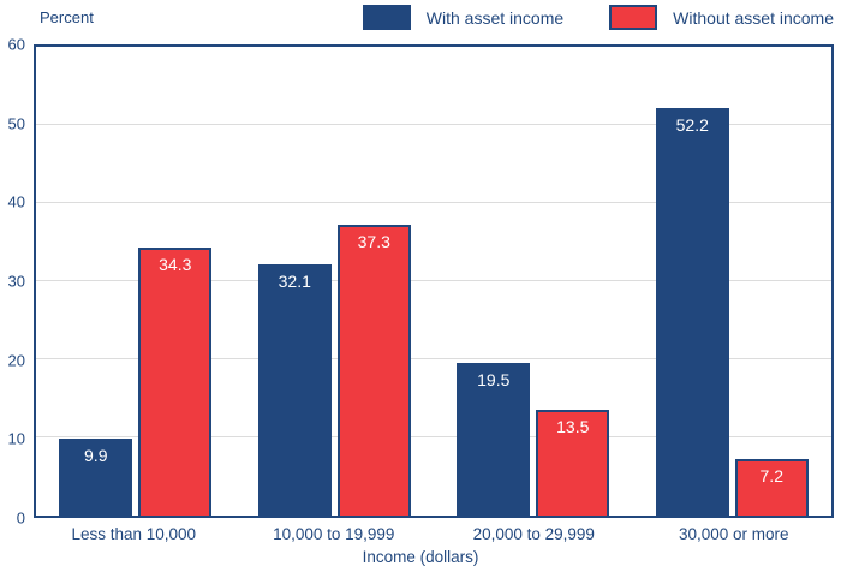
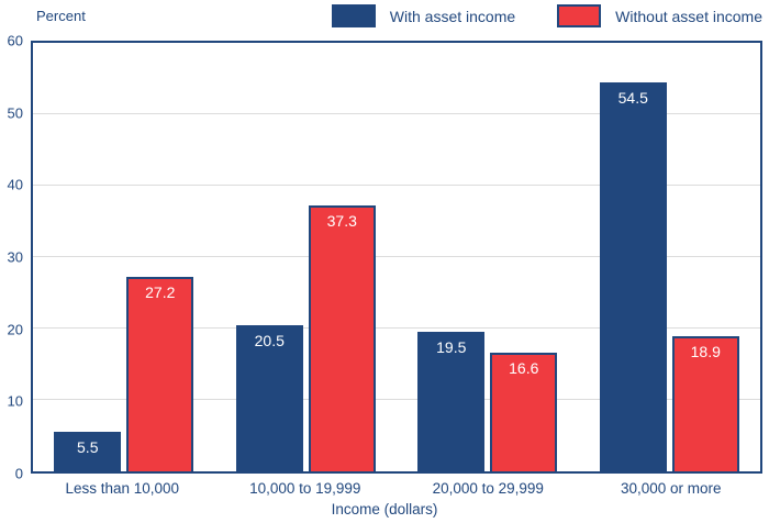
With asset income/Less than 10,000: 9.9 -> 5.5
Without asset income/Less than 10,000: 34.3 -> 27.2
With asset income/10,000 to 19,999: 32.1 -> 20.5
Without asset income/20,000 to 29,999: 13.5 -> 16.6
With asset income/30,000 or more: 52.2 -> 54.5
Without asset income/30,000 or more: 7.2 -> 18.9
